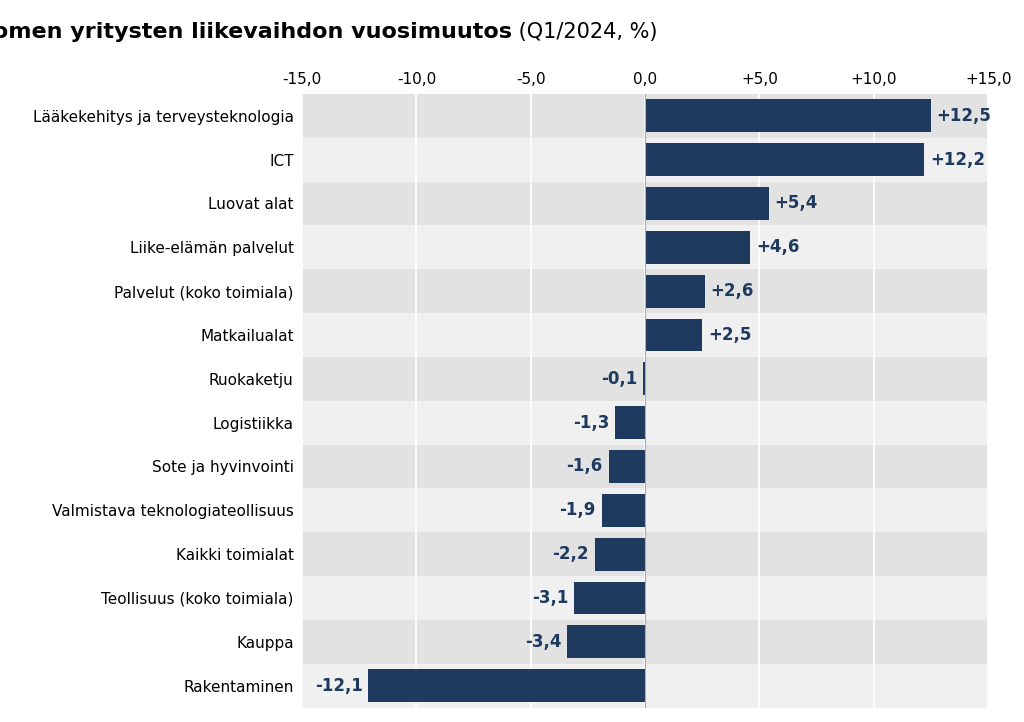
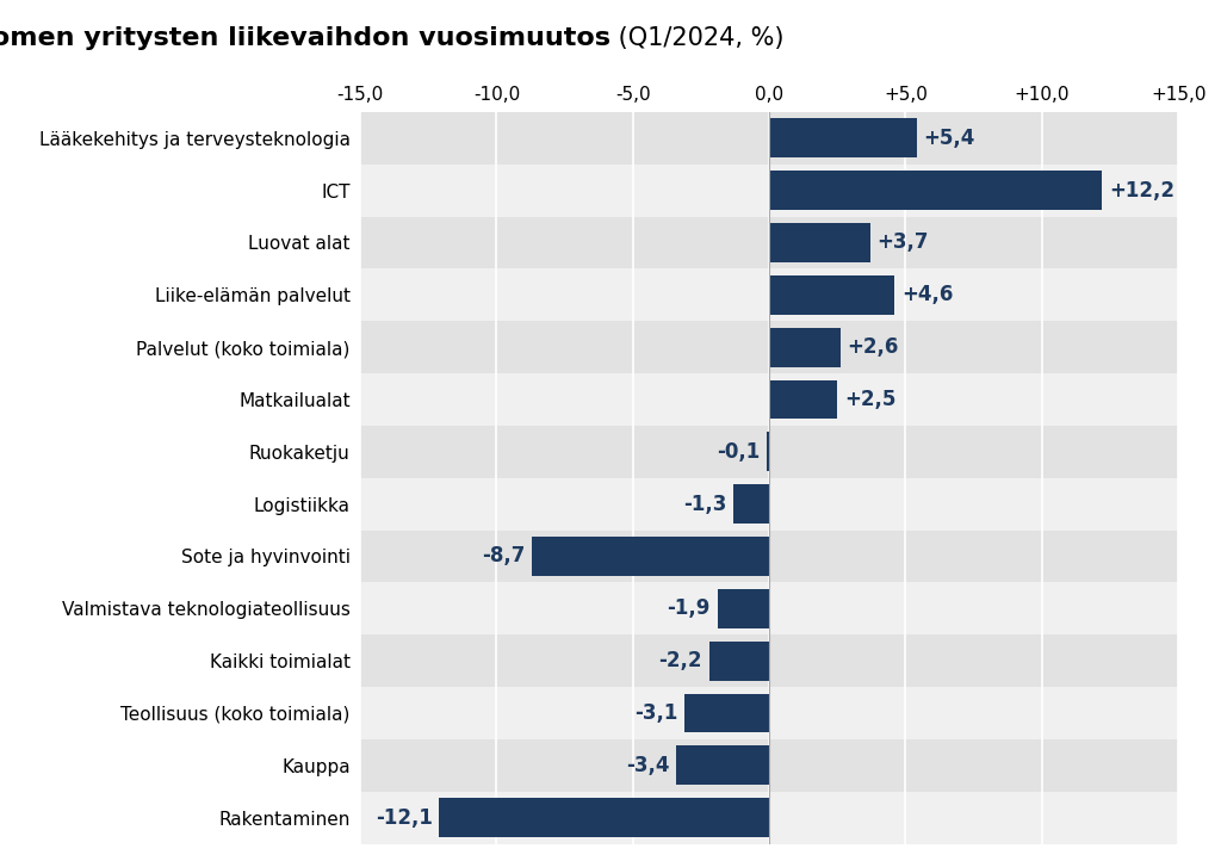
Lääkekehitys ja terveysteknologia: +12,5 -> +5,4
Luovat alat: +5,4 -> +3,7
Sote ja hyvinvointi: -1,6 -> -8,7
